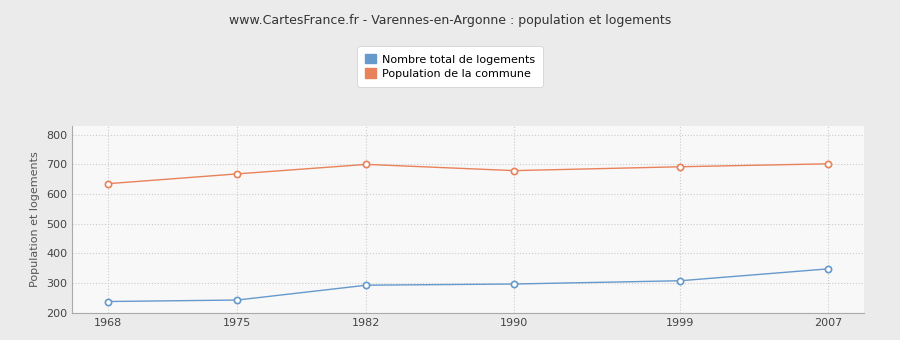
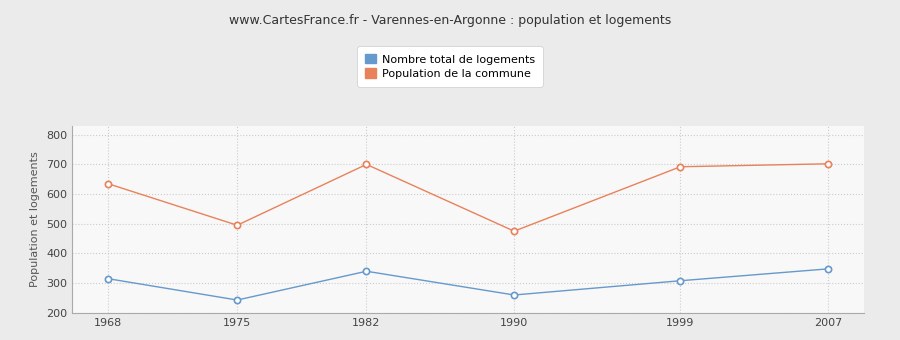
Nombre total de logements/1968: 238 -> 315
Population de la commune/1975: 668 -> 495
Nombre total de logements/1982: 293 -> 340
Nombre total de logements/1990: 297 -> 260
Population de la commune/1990: 679 -> 475
